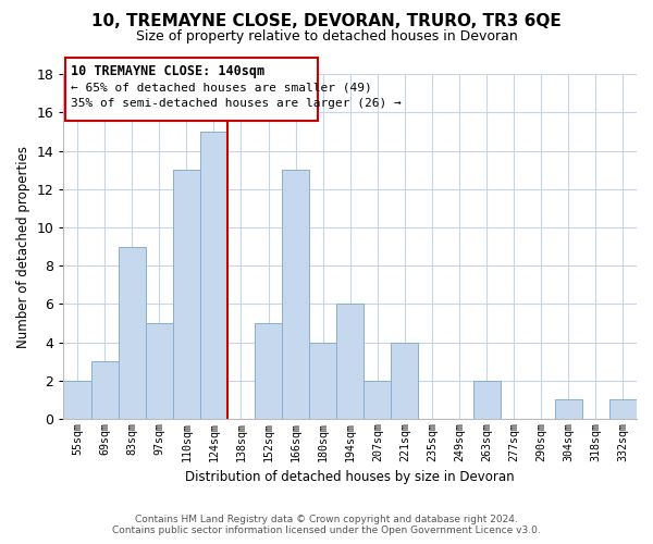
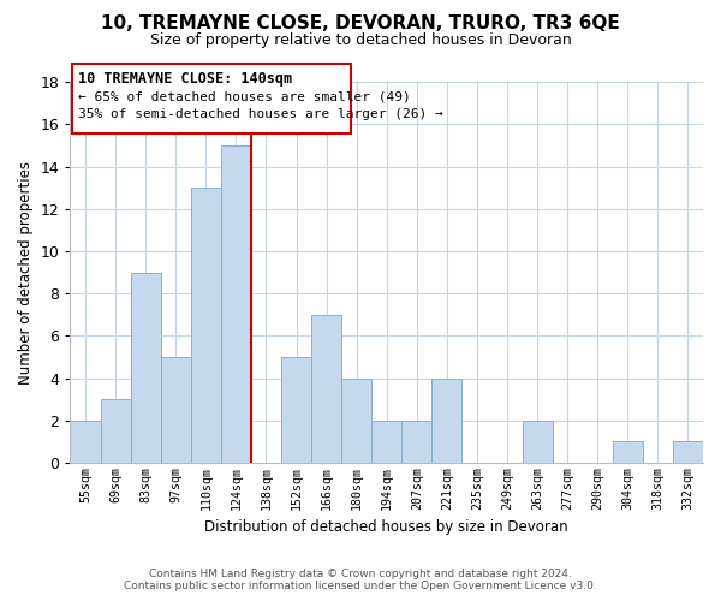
166sqm: 13 -> 7
194sqm: 6 -> 2
